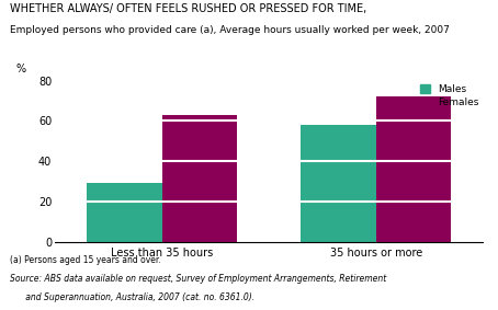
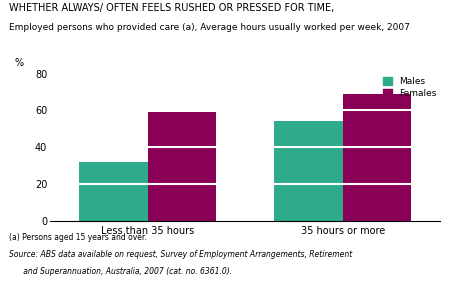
Males/Less than 35 hours: 29 -> 32
Females/Less than 35 hours: 63 -> 59
Males/35 hours or more: 58 -> 54
Females/35 hours or more: 72 -> 69
